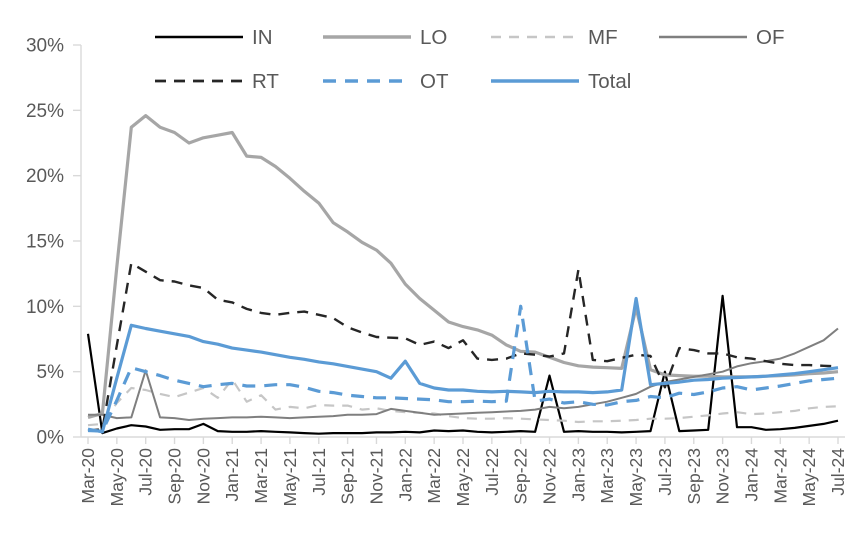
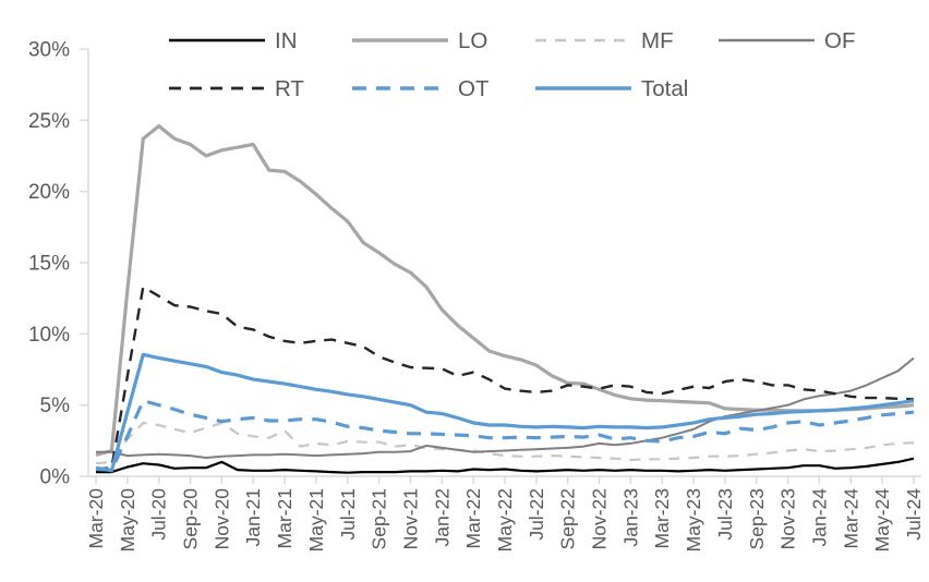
IN/Mar-20: 7.9% -> 0.3%
OF/Jul-20: 5.1% -> 1.6%
MF/Jan-21: 4.4% -> 2.8%
Total/Jan-22: 5.8% -> 4.4%
RT/May-22: 7.4% -> 6.2%
OT/Sep-22: 10.0% -> 2.8%
IN/Nov-22: 4.7% -> 0.5%
RT/Jan-23: 12.8% -> 6.3%
LO/May-23: 9.9% -> 5.2%
Total/May-23: 10.6% -> 3.8%
IN/Jul-23: 5.0% -> 0.4%
RT/Jul-23: 3.8% -> 6.7%
IN/Nov-23: 10.8% -> 0.6%
